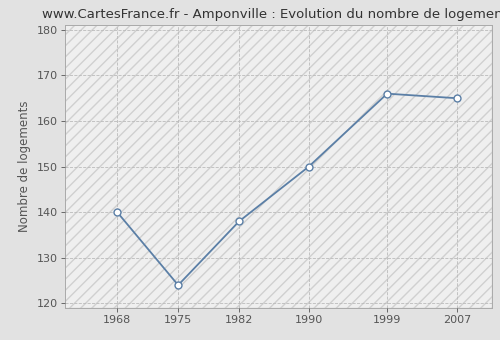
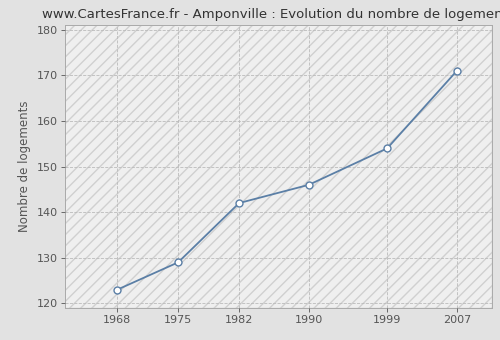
1968: 140 -> 123
1975: 124 -> 129
1982: 138 -> 142
1990: 150 -> 146
1999: 166 -> 154
2007: 165 -> 171
